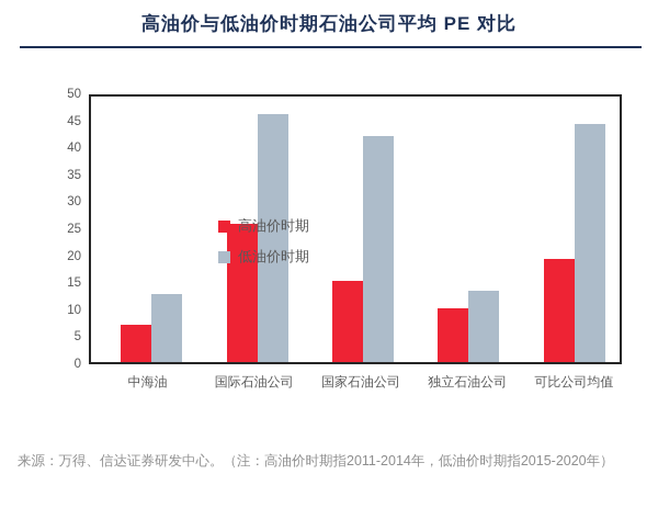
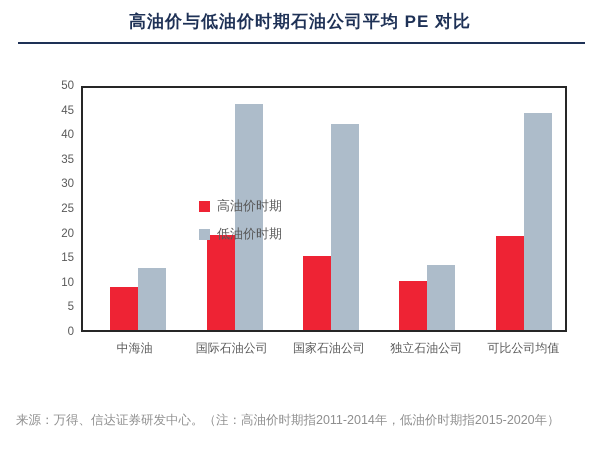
高油价时期/中海油: 7 -> 9
高油价时期/国际石油公司: 26 -> 20
